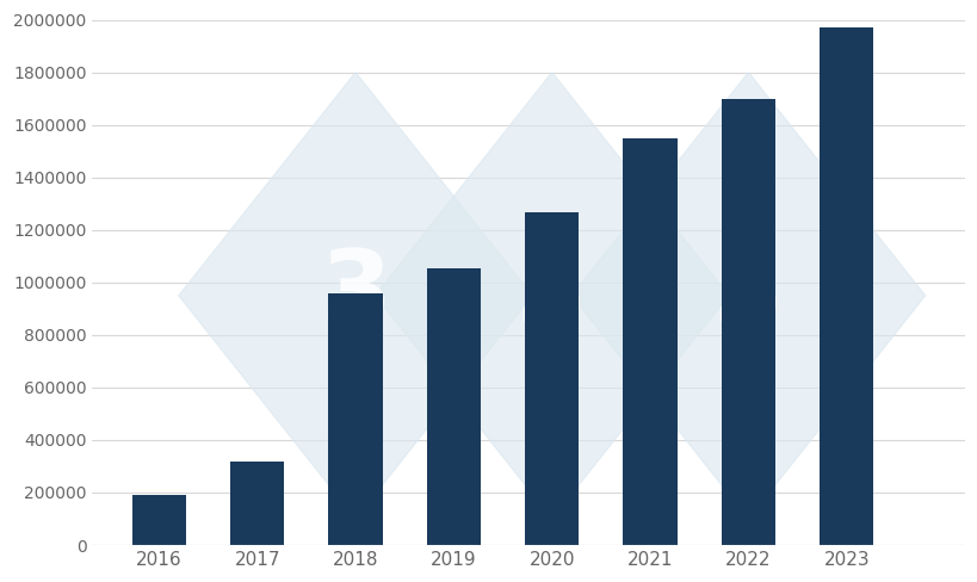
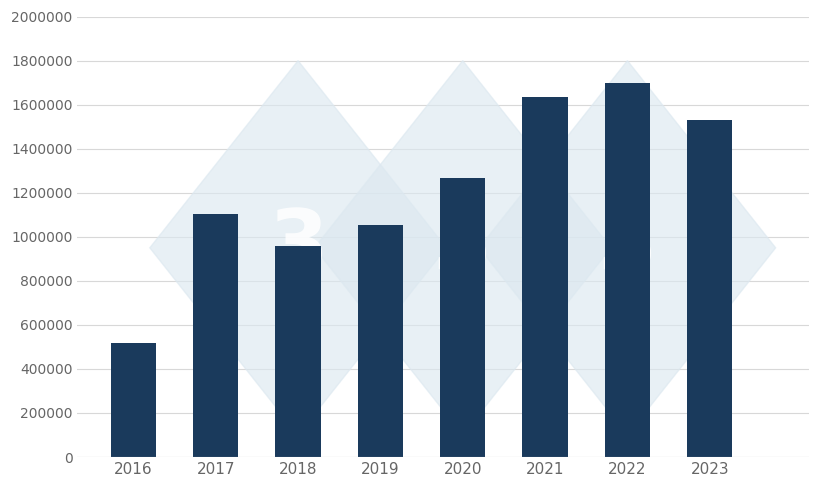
2016: 190000 -> 520000
2017: 320000 -> 1105000
2021: 1550000 -> 1635000
2023: 1970000 -> 1530000
